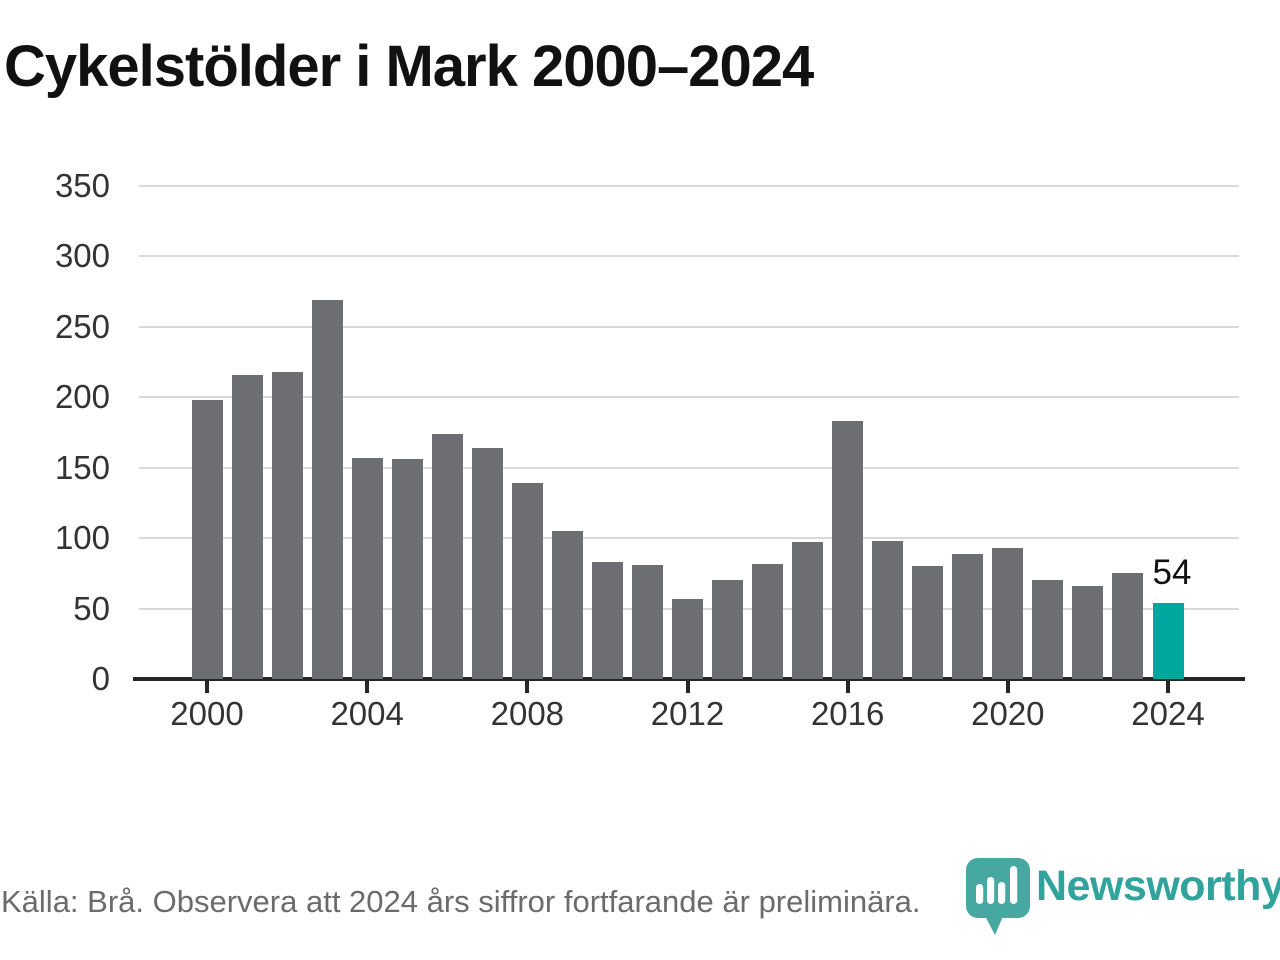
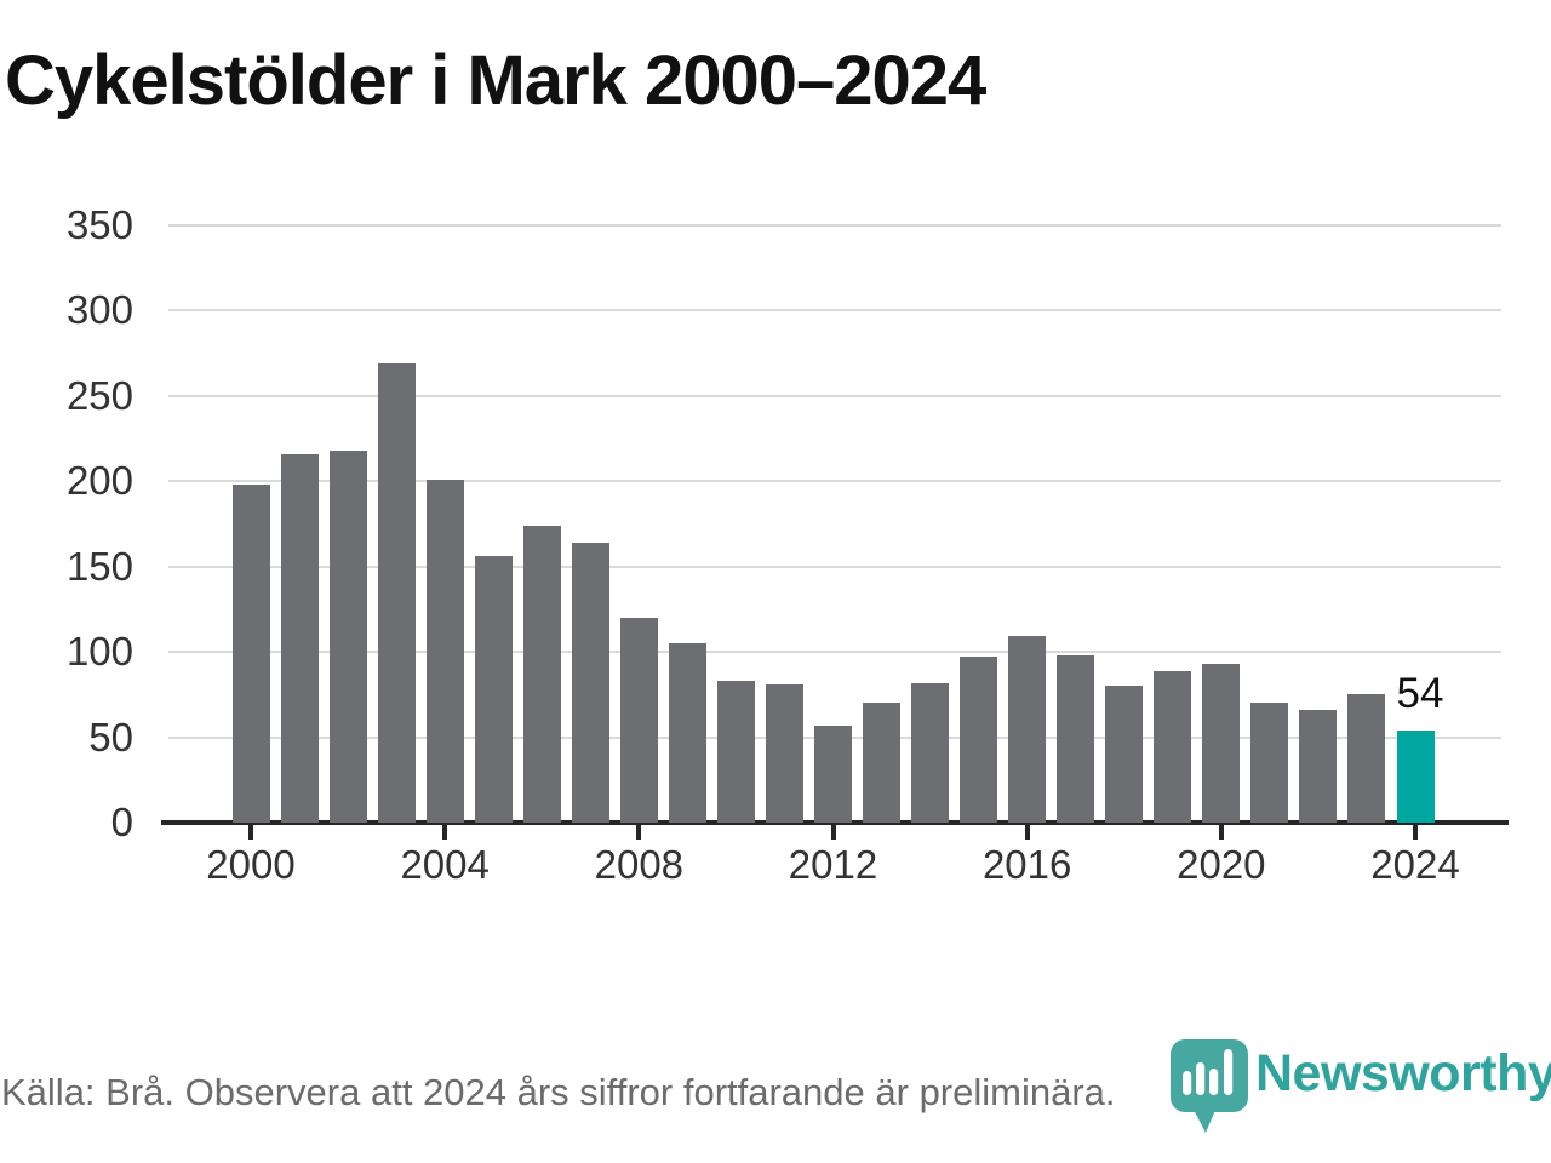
2004: 157 -> 201
2008: 139 -> 120
2016: 183 -> 109
